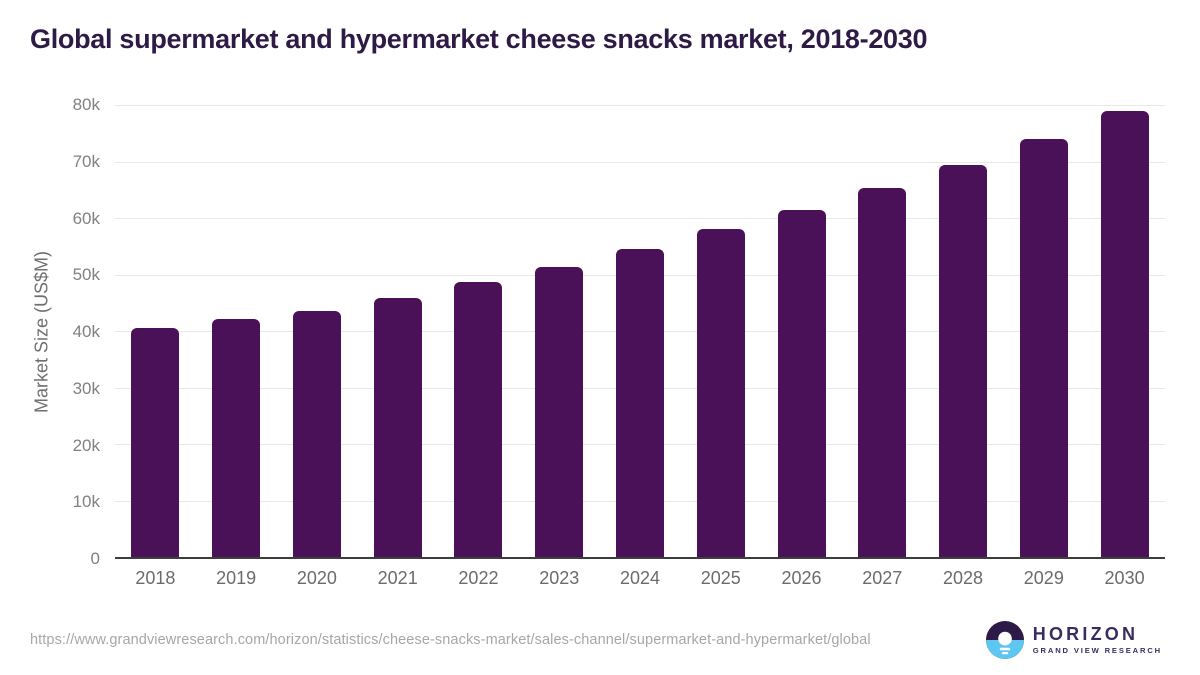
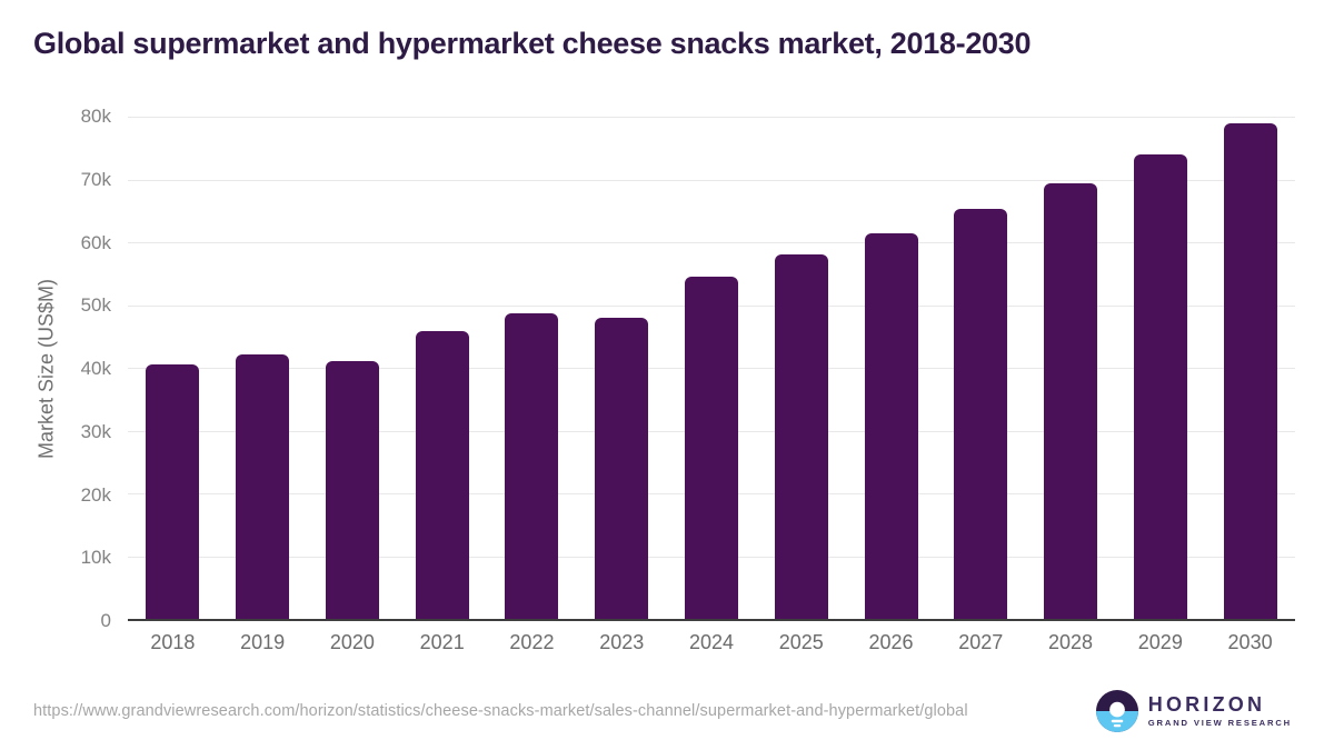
2020: 44k -> 41k
2023: 51k -> 48k
